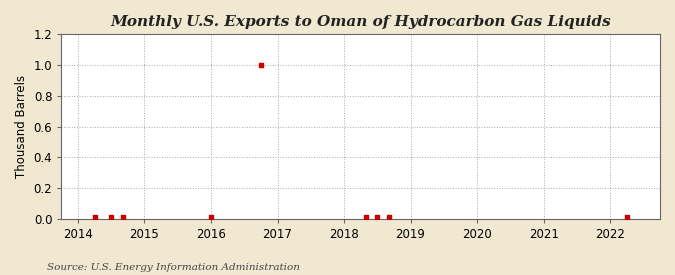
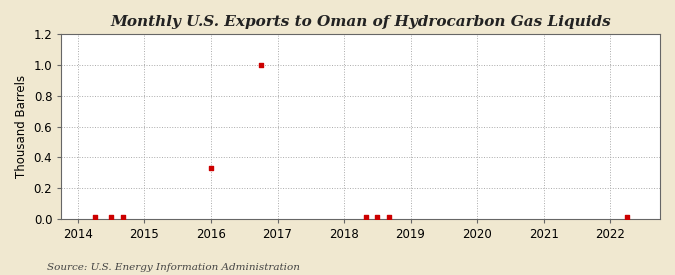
2016: 0.01 -> 0.33
